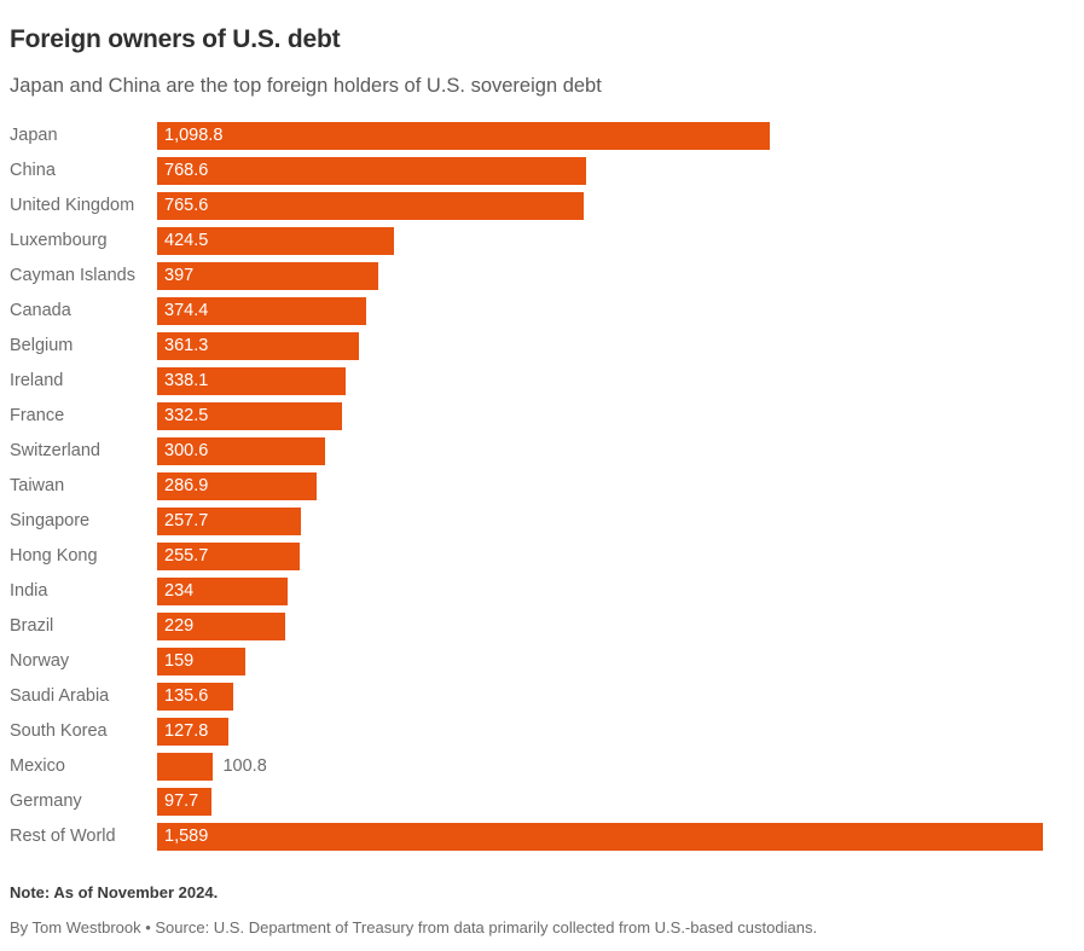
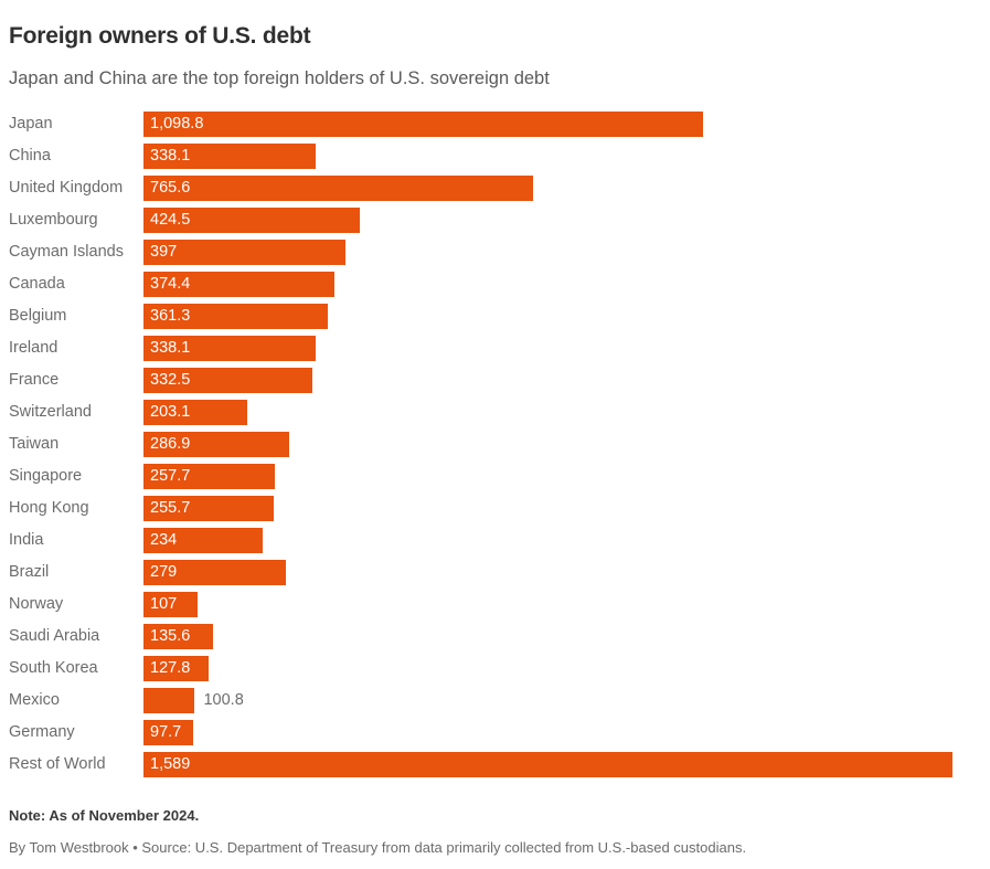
China: 768.6 -> 338.1
Switzerland: 300.6 -> 203.1
Brazil: 229 -> 279
Norway: 159 -> 107
